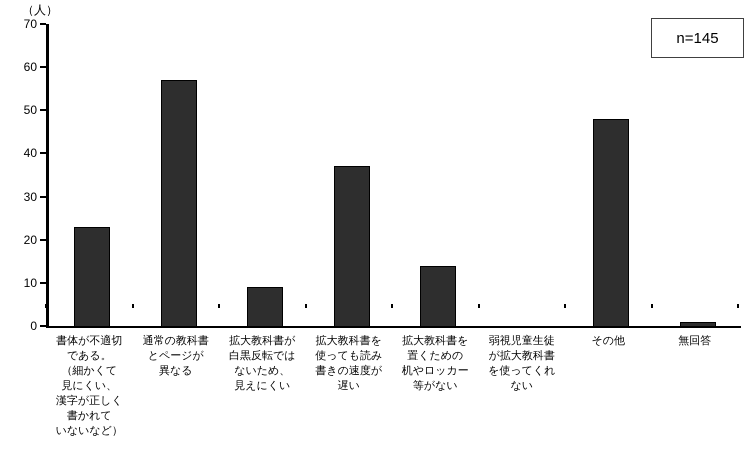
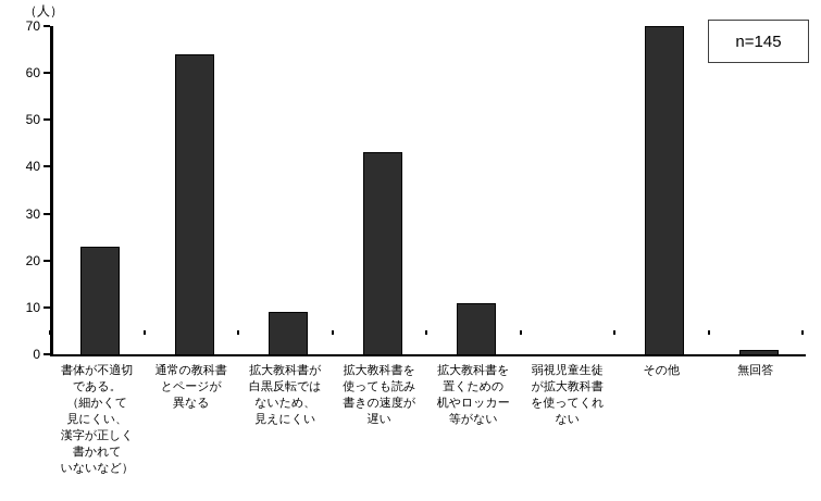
通常の教科書 とページが 異なる: 57 -> 64
拡大教科書を 使っても読み 書きの速度が 遅い: 37 -> 43
拡大教科書を 置くための 机やロッカー 等がない: 14 -> 11
その他: 48 -> 70
